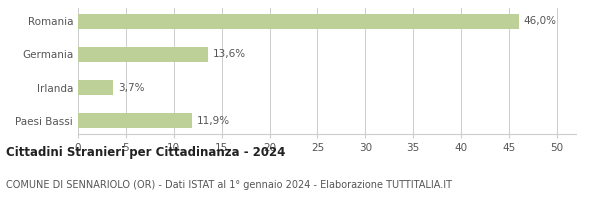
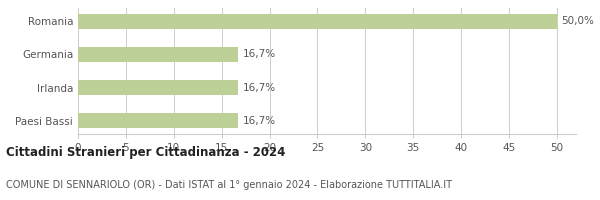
Romania: 46,0% -> 50,0%
Germania: 13,6% -> 16,7%
Irlanda: 3,7% -> 16,7%
Paesi Bassi: 11,9% -> 16,7%
